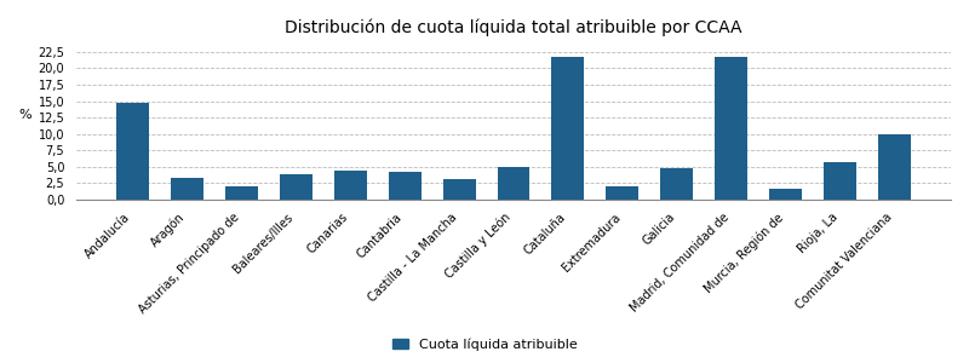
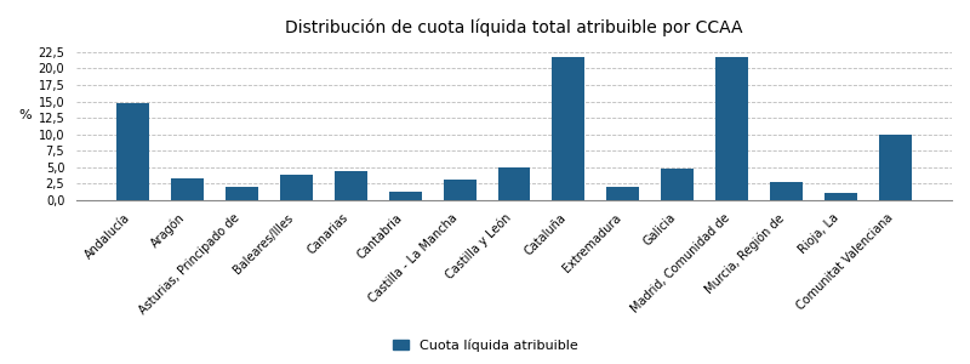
Cantabria: 4,2 -> 1,2
Murcia, Región de: 1,6 -> 2,7
Rioja, La: 5,6 -> 1,0
